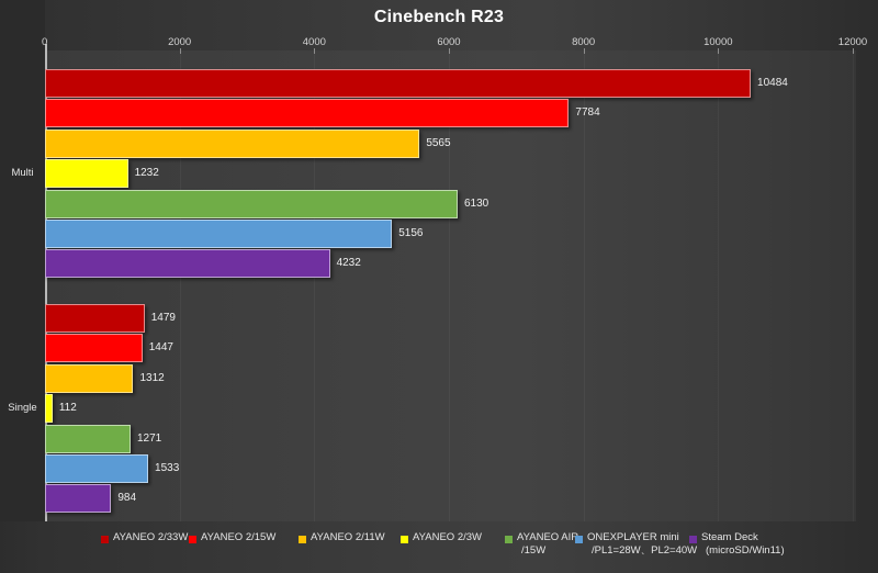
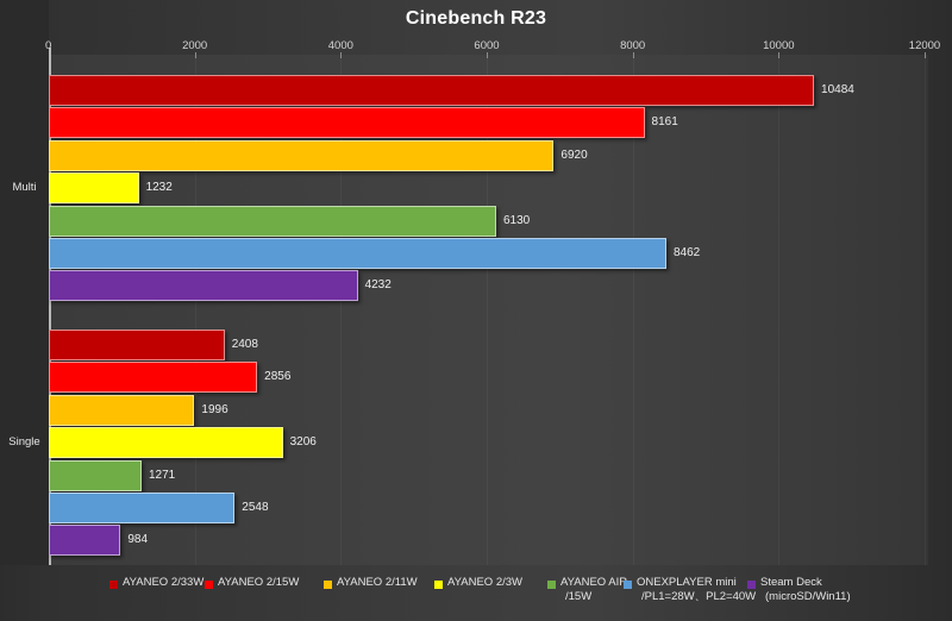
AYANEO 2/15W/Multi: 7784 -> 8161
AYANEO 2/11W/Multi: 5565 -> 6920
ONEXPLAYER mini /PL1=28W、PL2=40W/Multi: 5156 -> 8462
AYANEO 2/33W/Single: 1479 -> 2408
AYANEO 2/15W/Single: 1447 -> 2856
AYANEO 2/11W/Single: 1312 -> 1996
AYANEO 2/3W/Single: 112 -> 3206
ONEXPLAYER mini /PL1=28W、PL2=40W/Single: 1533 -> 2548
